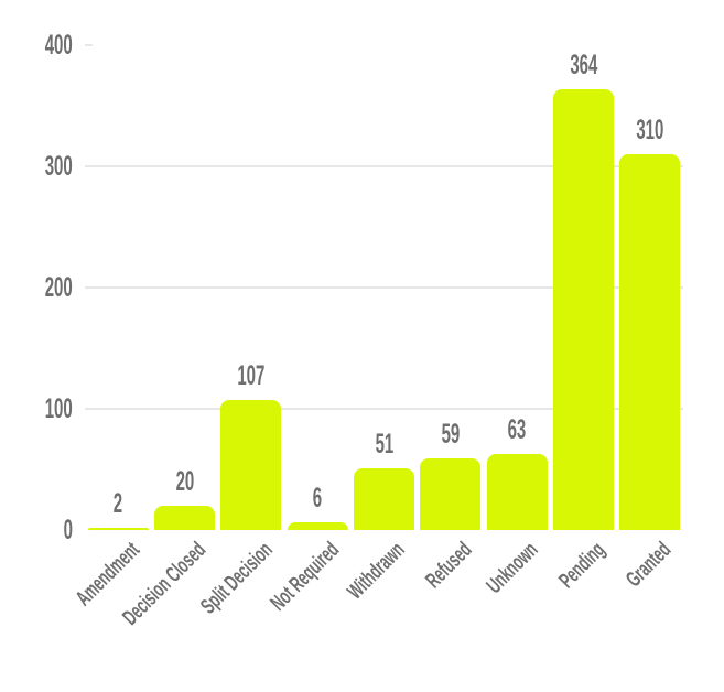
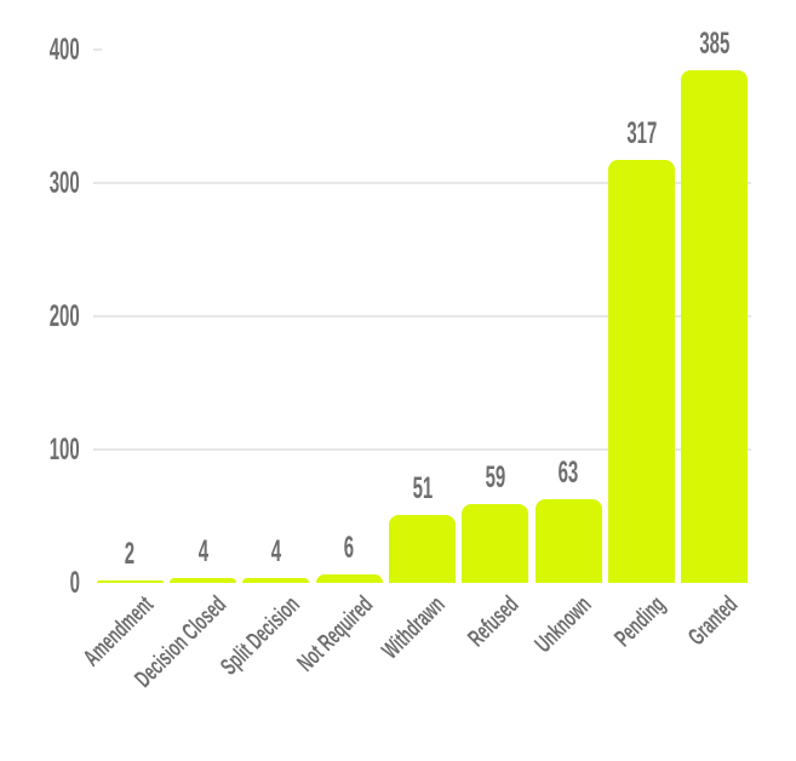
Decision Closed: 20 -> 4
Split Decision: 107 -> 4
Pending: 364 -> 317
Granted: 310 -> 385
